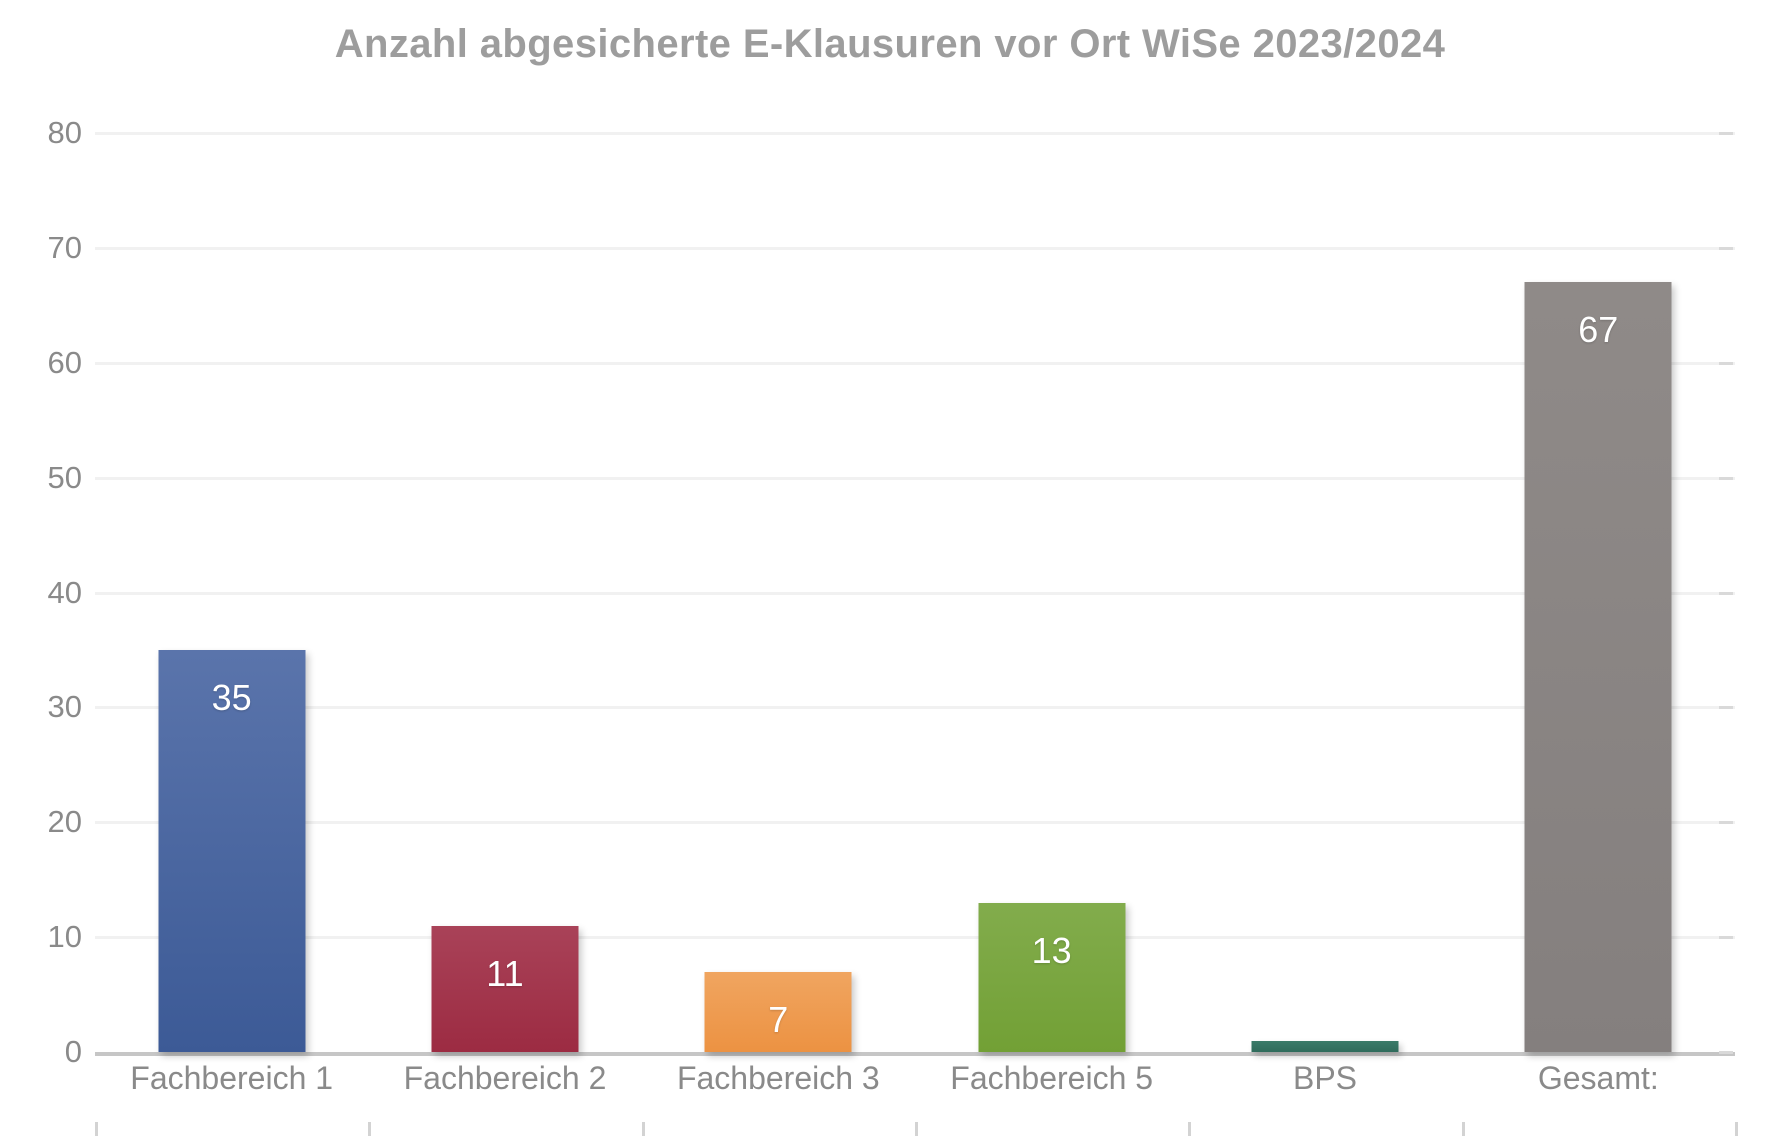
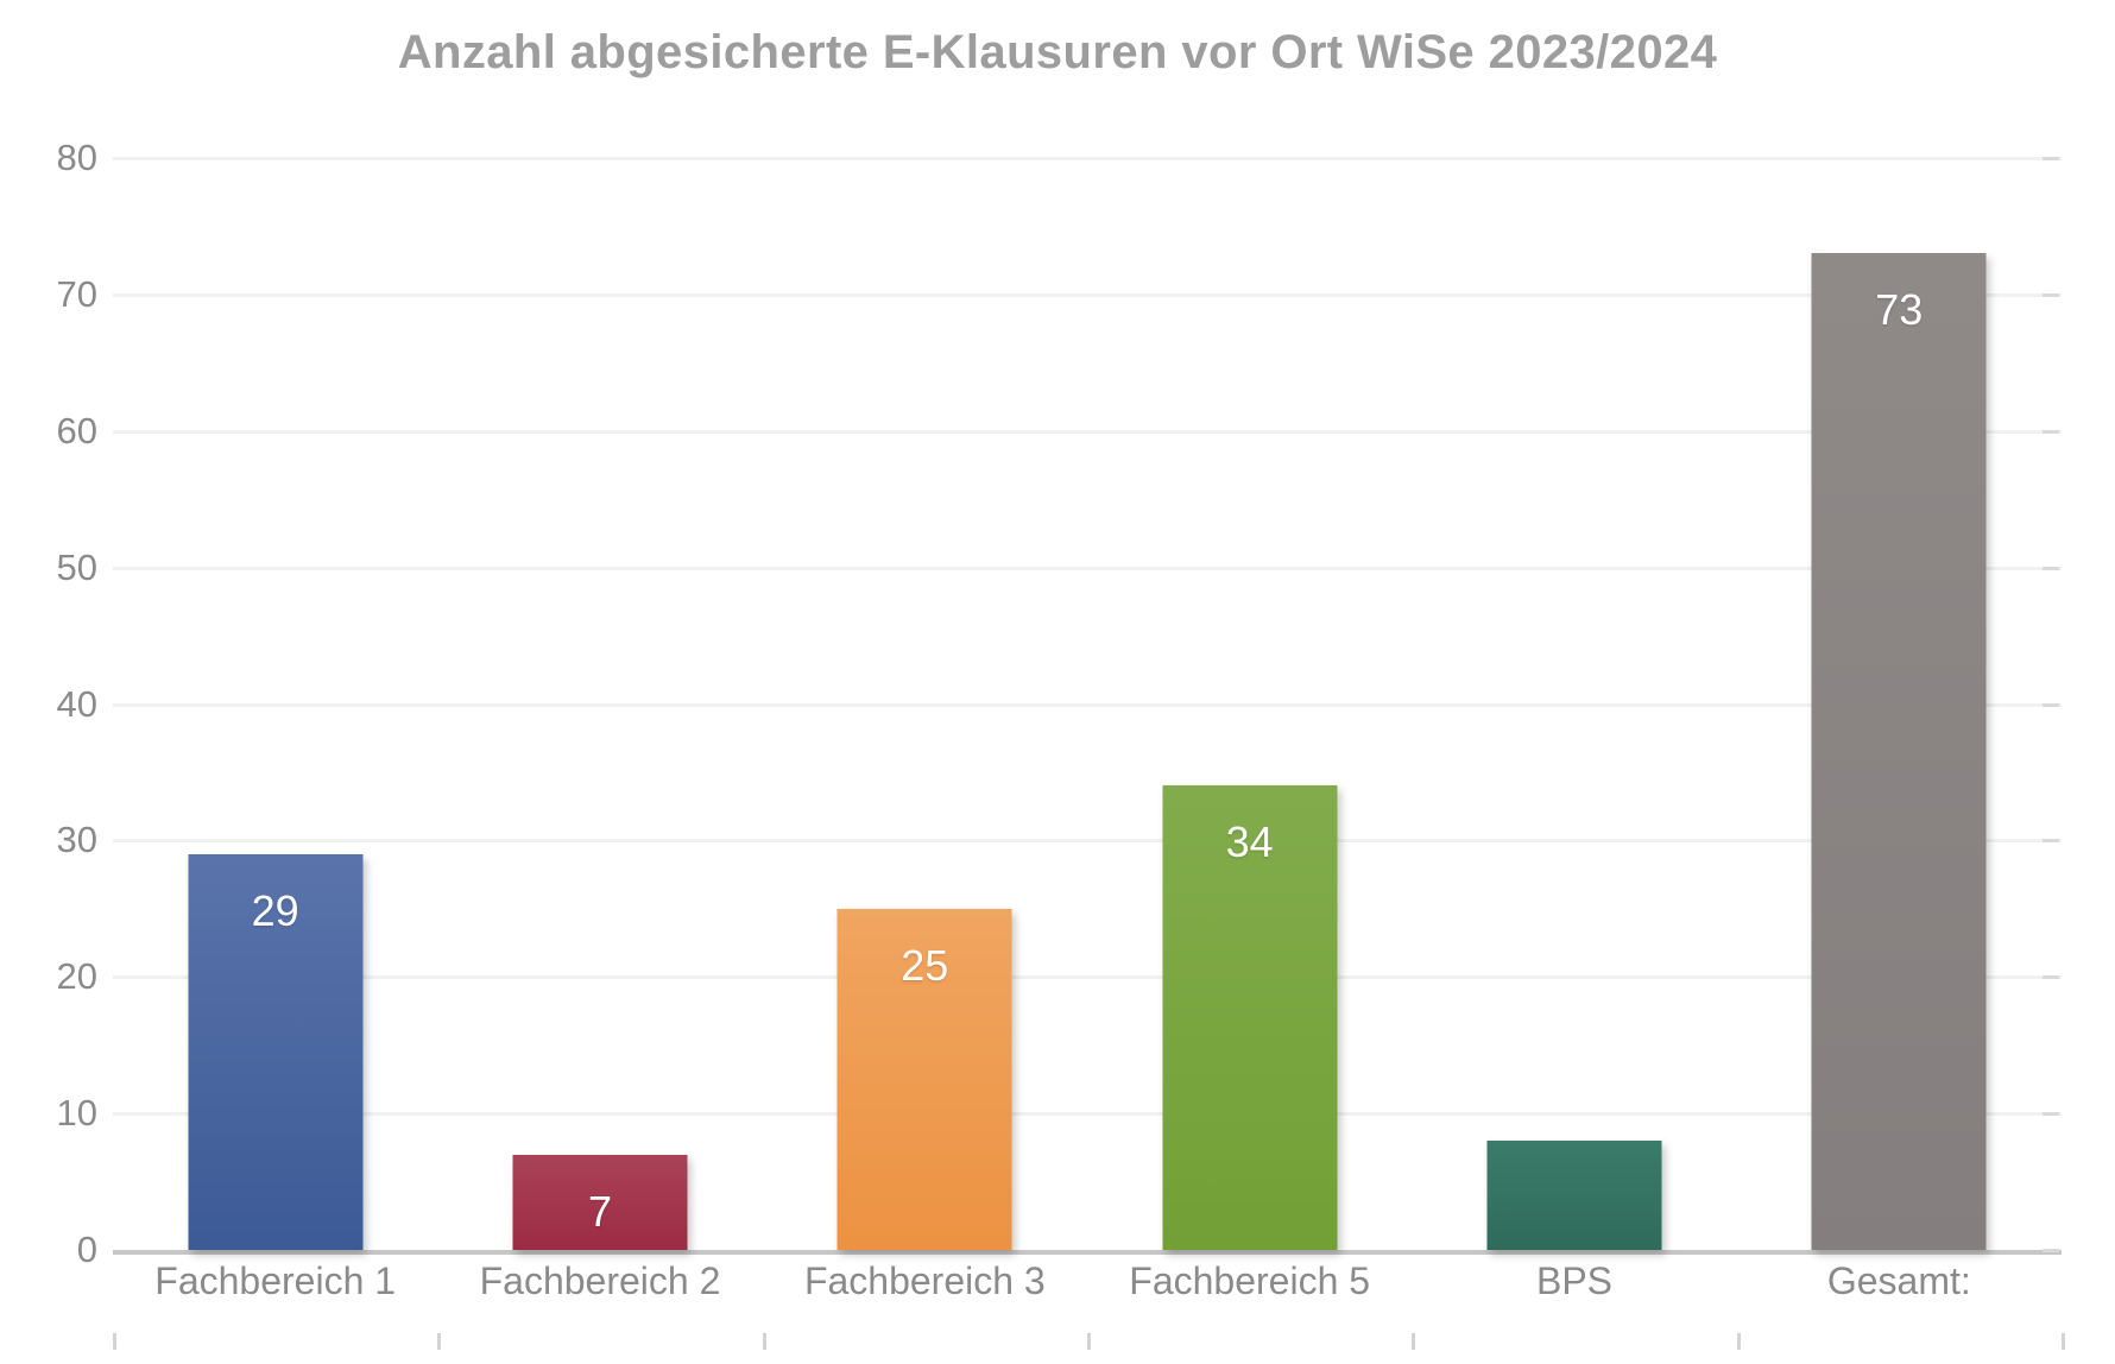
Fachbereich 1: 35 -> 29
Fachbereich 2: 11 -> 7
Fachbereich 3: 7 -> 25
Fachbereich 5: 13 -> 34
BPS: 1 -> 8
Gesamt:: 67 -> 73
